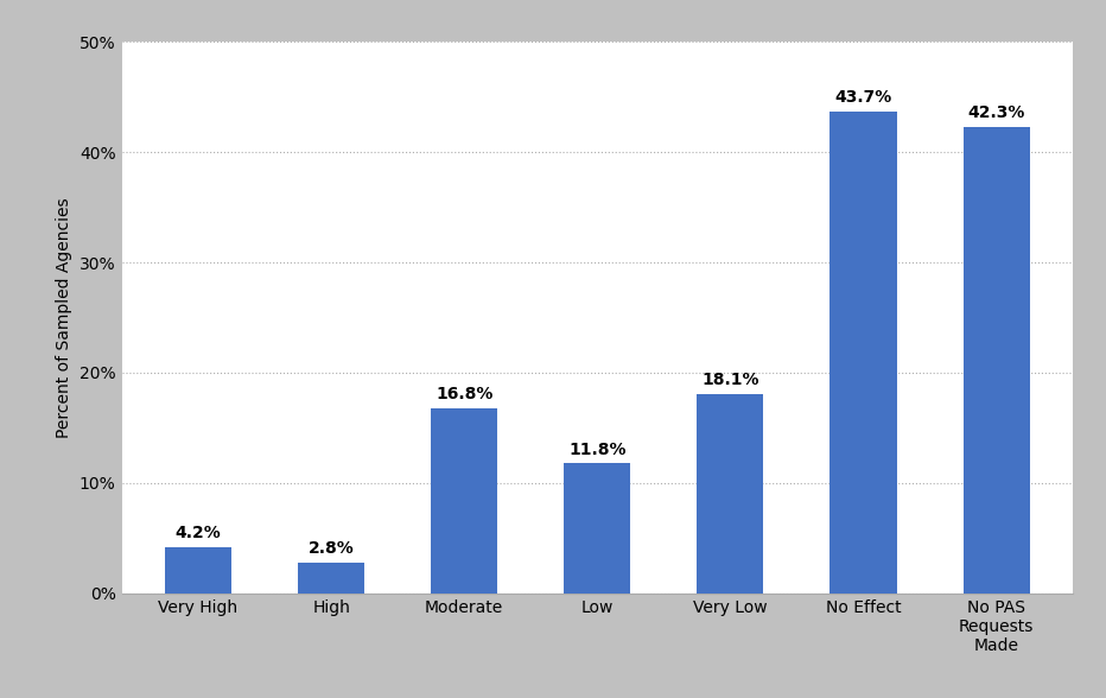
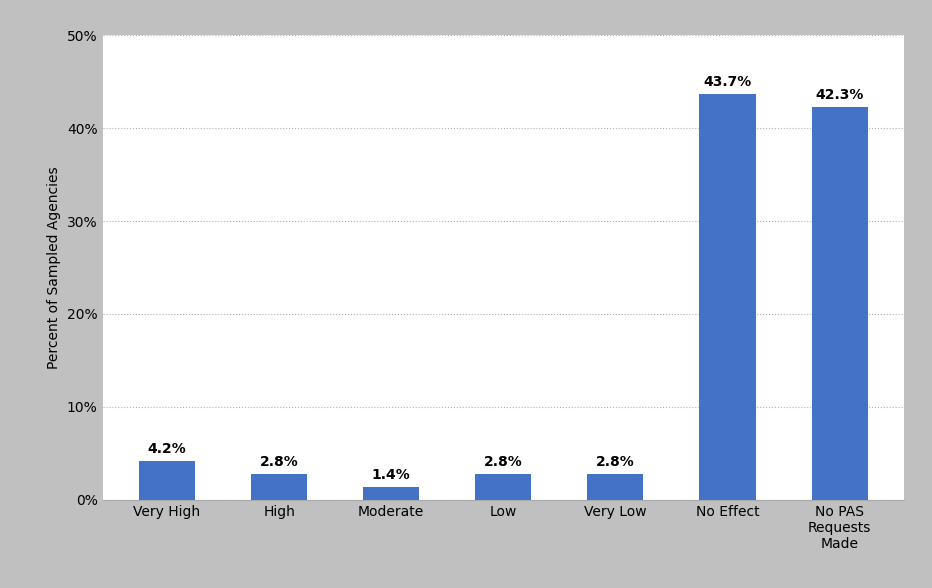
Moderate: 16.8% -> 1.4%
Low: 11.8% -> 2.8%
Very Low: 18.1% -> 2.8%
